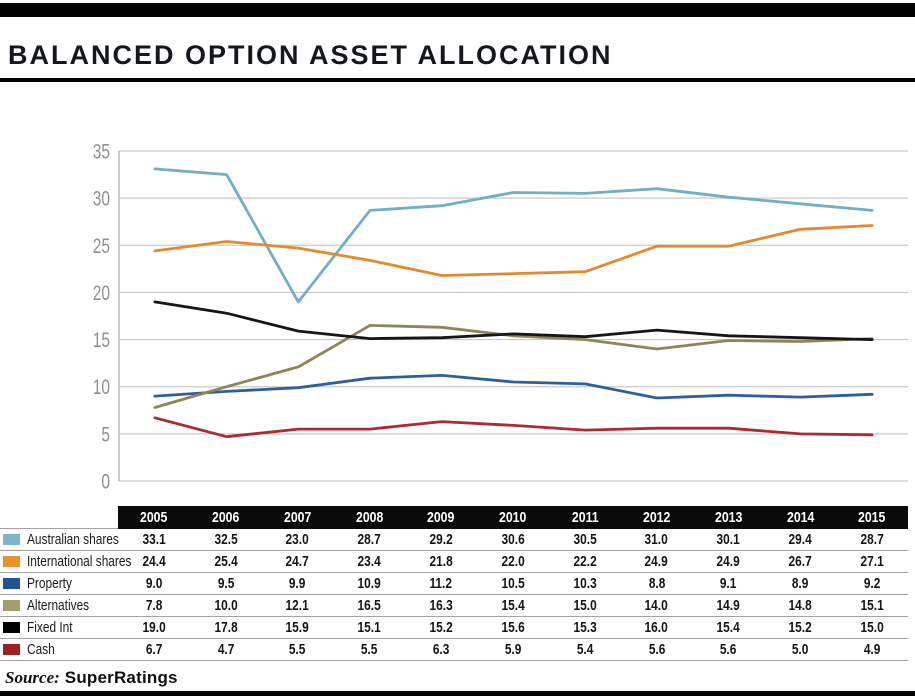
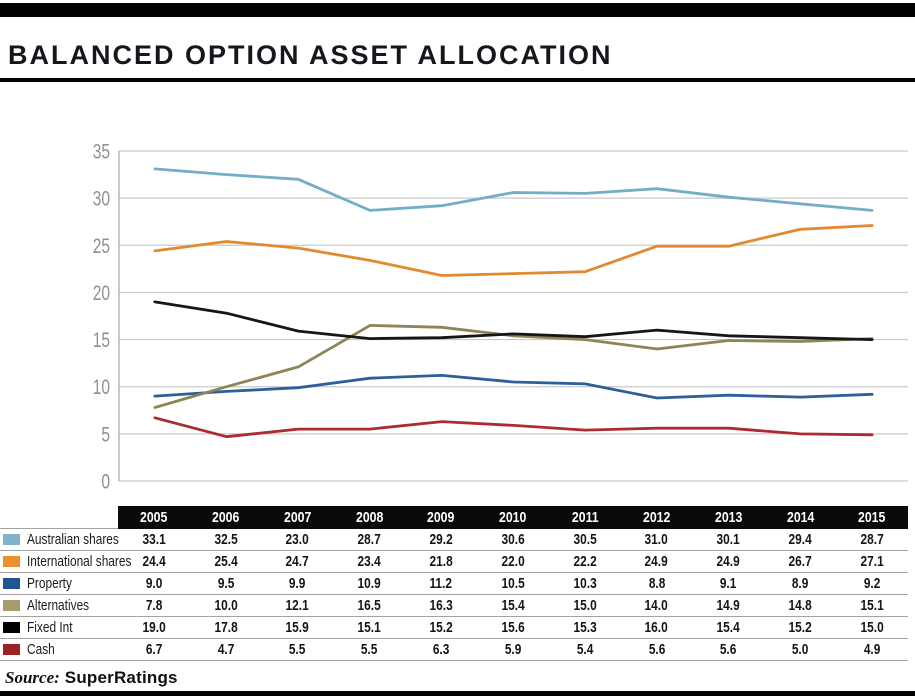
Australian shares/2007: 19 -> 32
